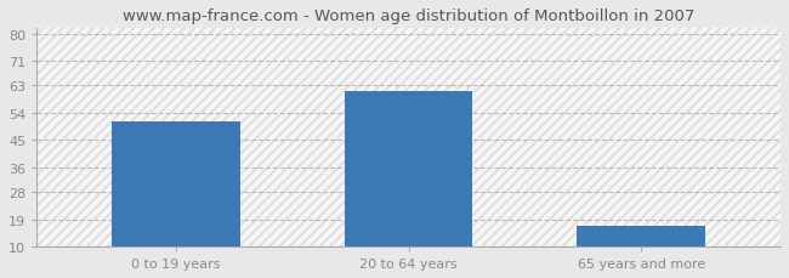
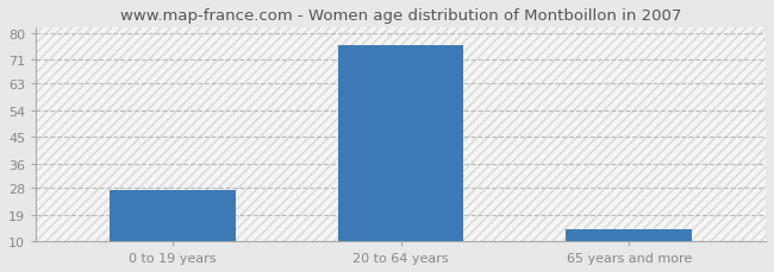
0 to 19 years: 51 -> 27
20 to 64 years: 61 -> 76
65 years and more: 17 -> 14
